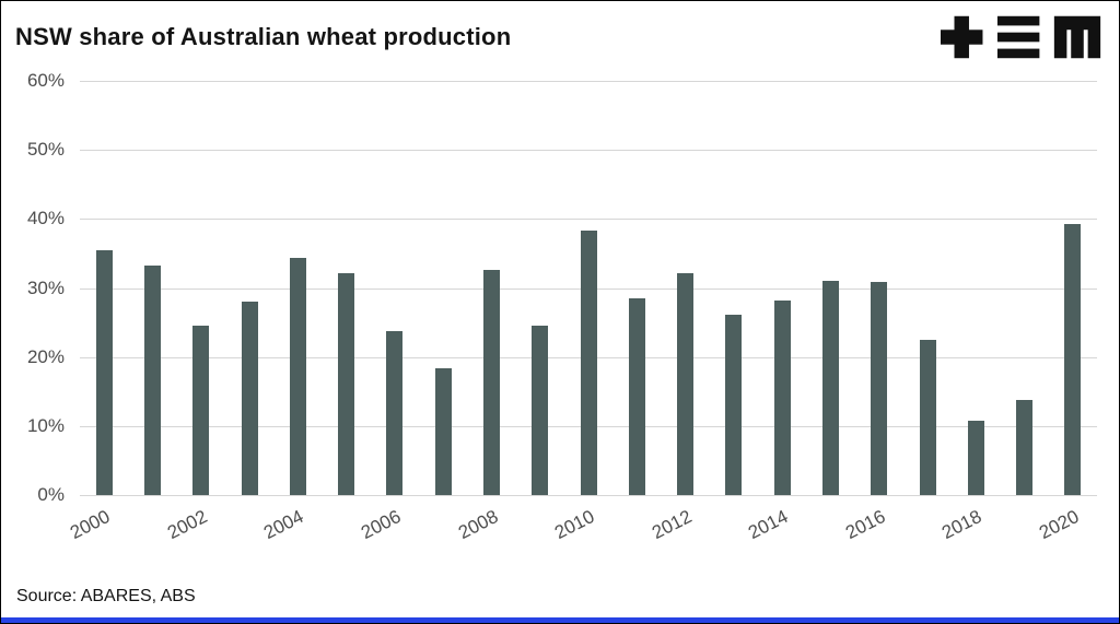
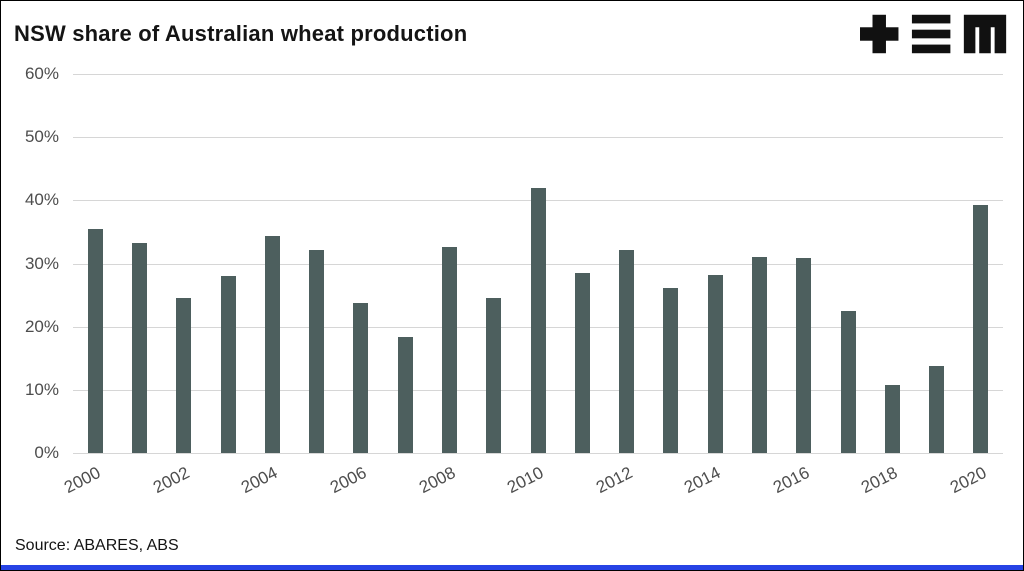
2010: 38% -> 42%
